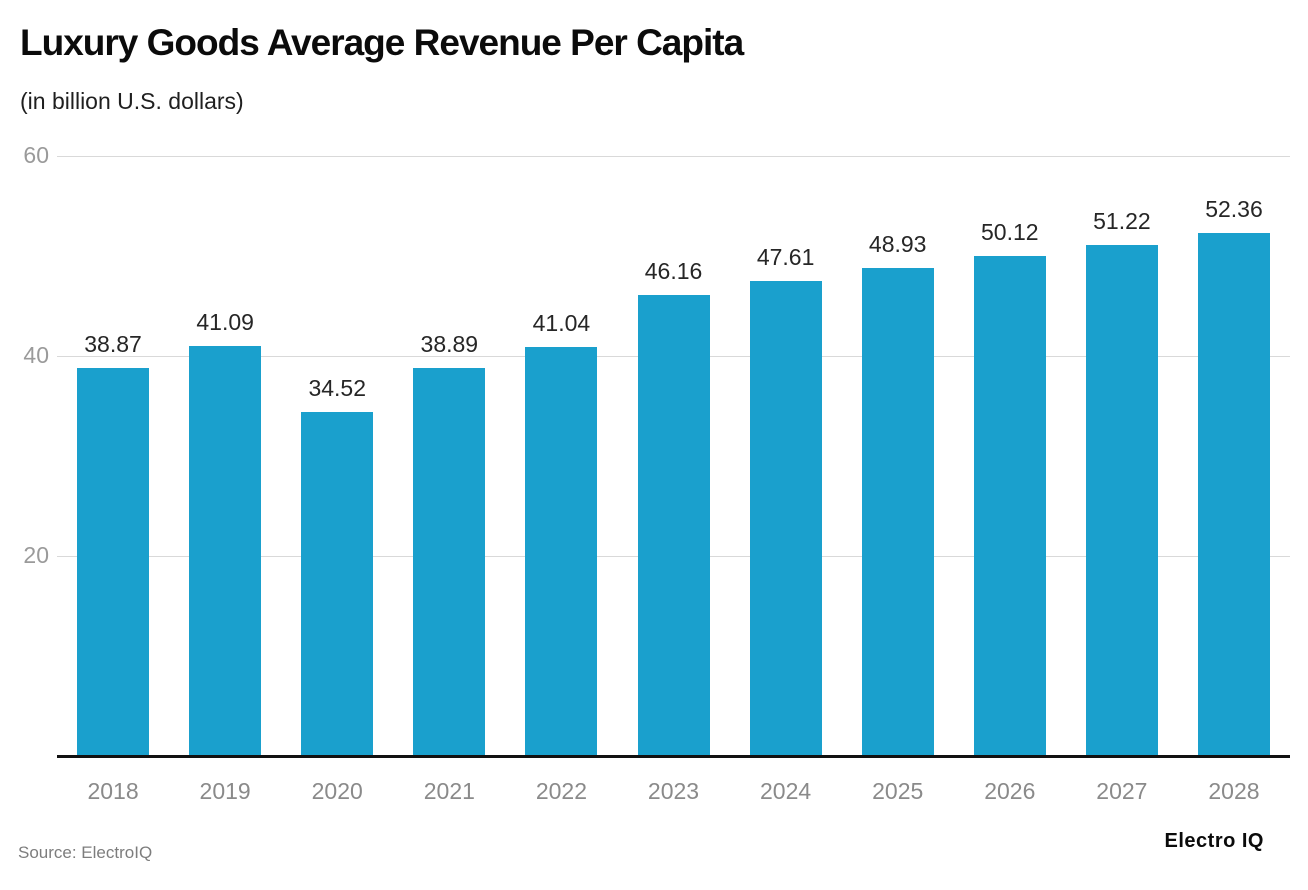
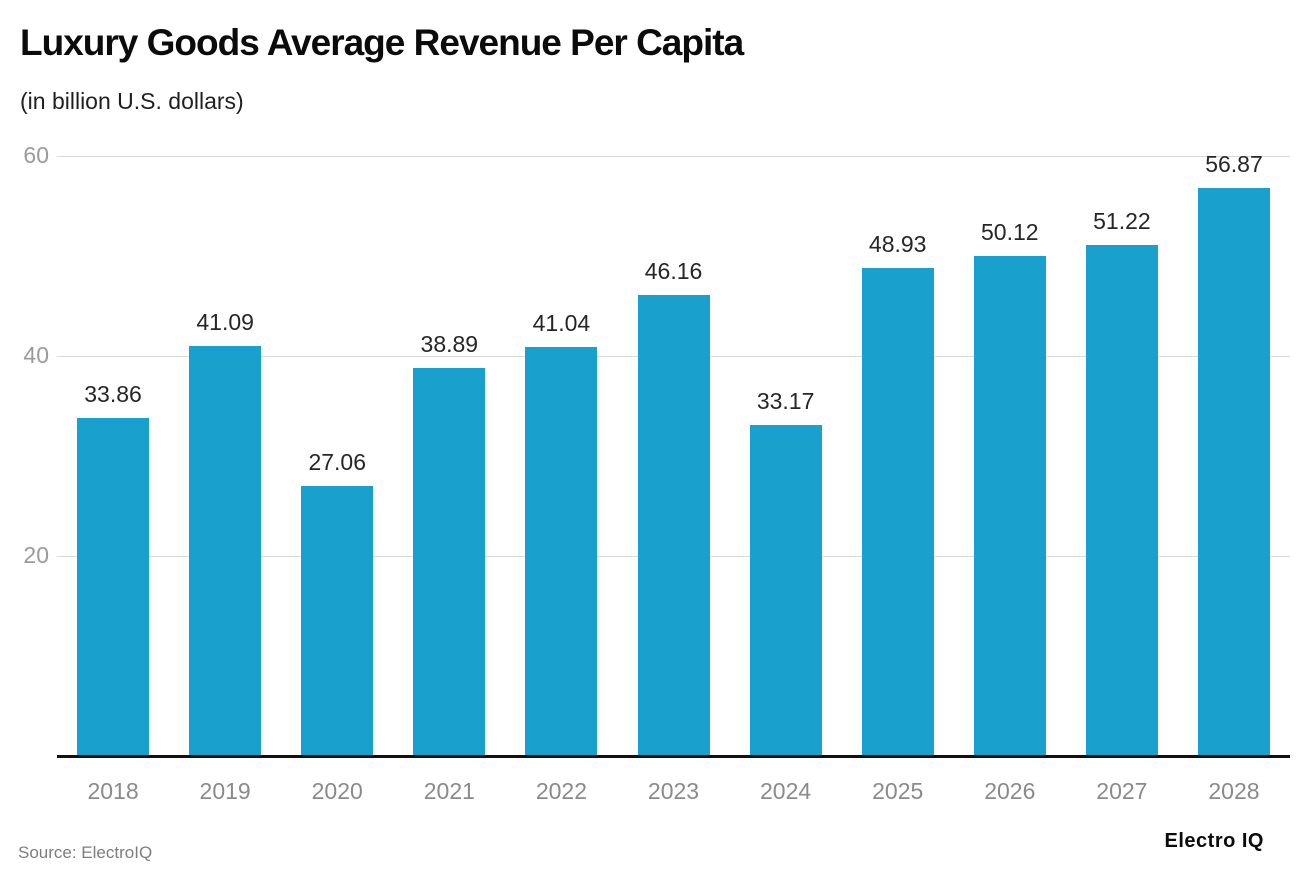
2018: 38.87 -> 33.86
2020: 34.52 -> 27.06
2024: 47.61 -> 33.17
2028: 52.36 -> 56.87
